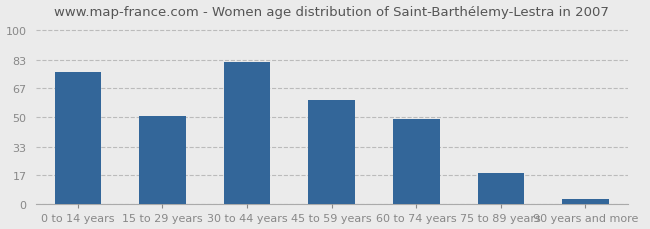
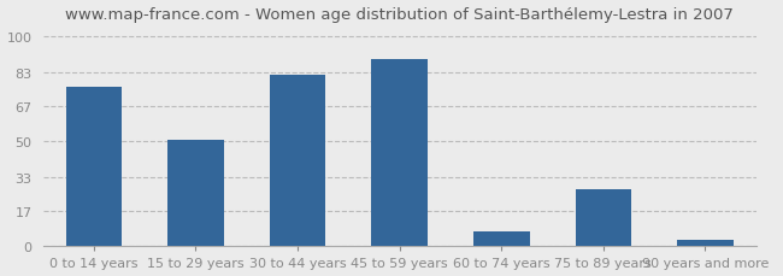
45 to 59 years: 60 -> 89
60 to 74 years: 49 -> 7
75 to 89 years: 18 -> 27
